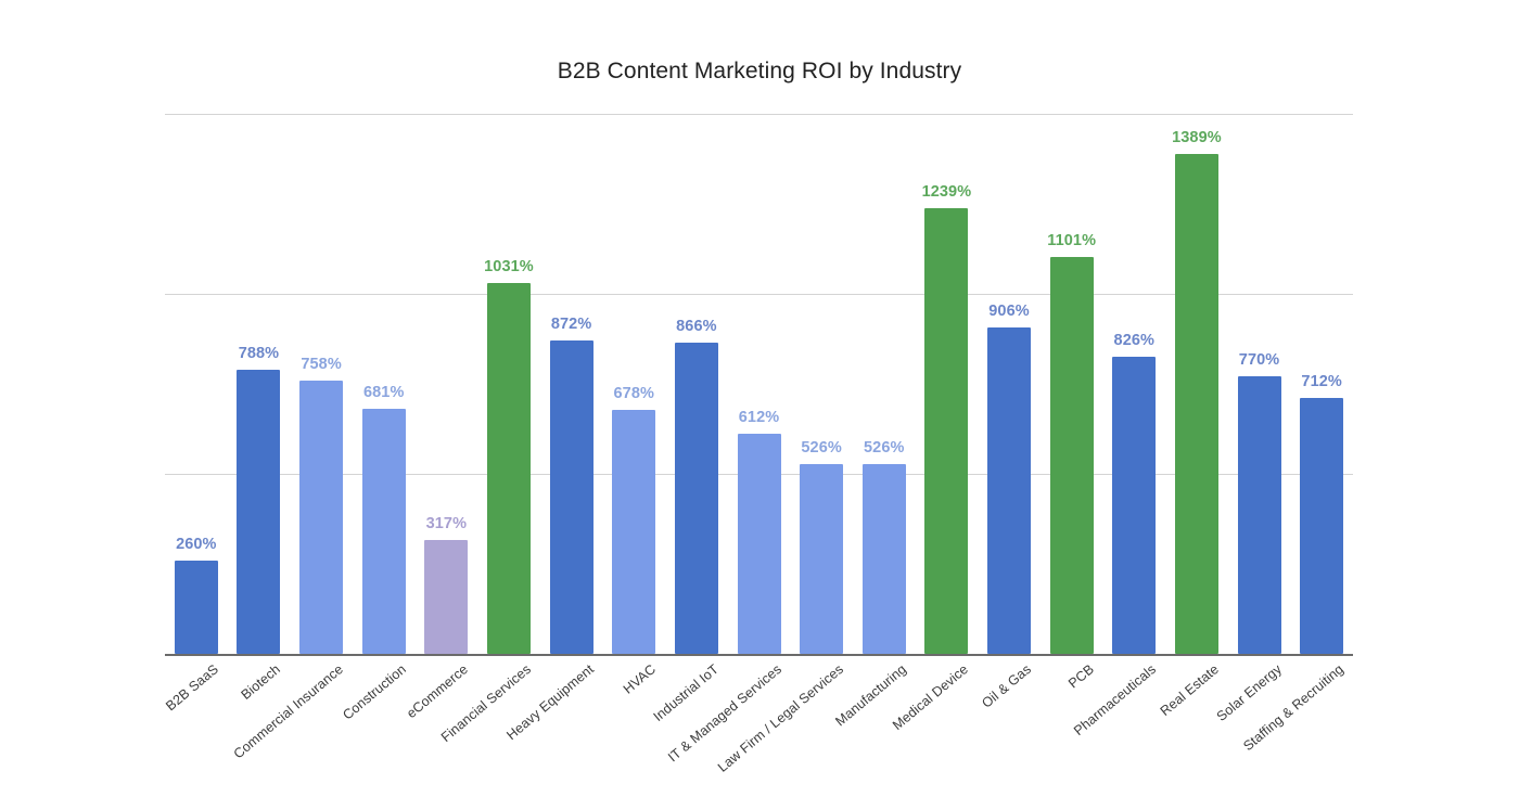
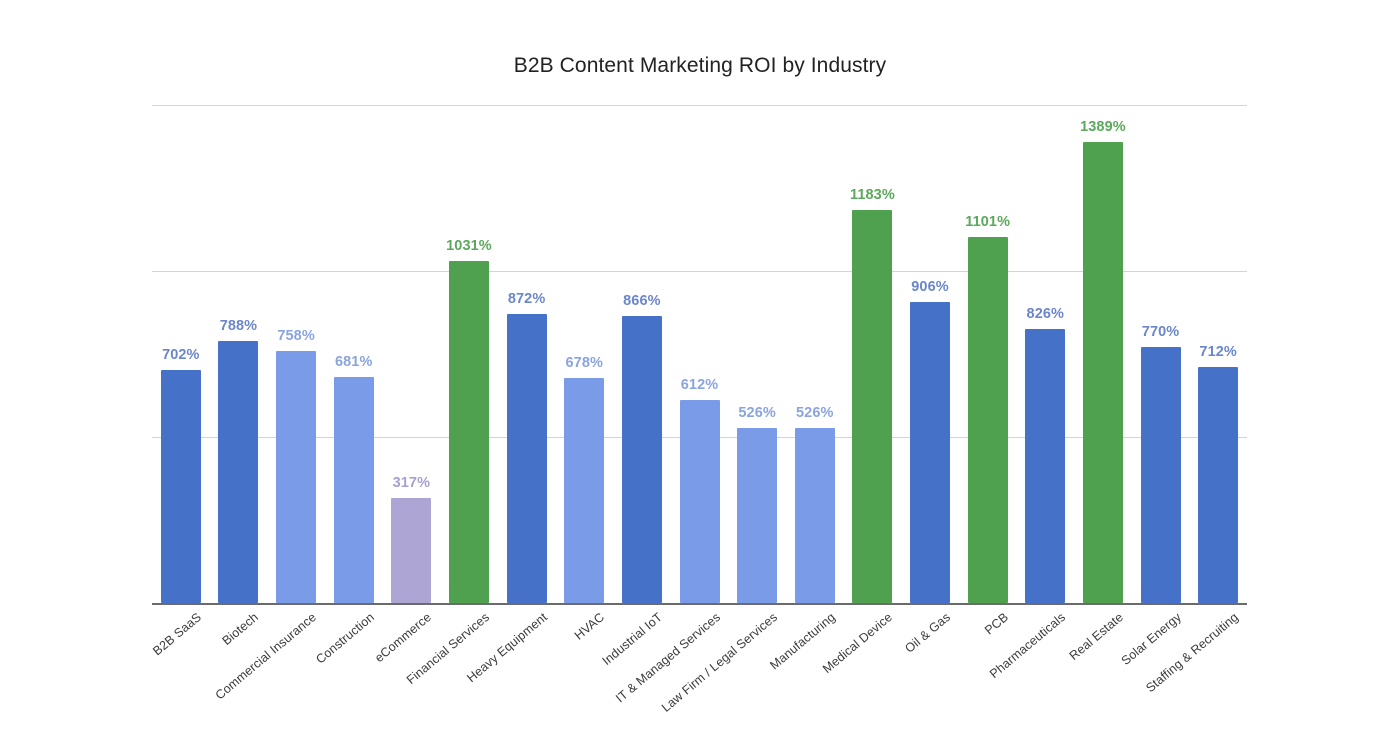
B2B SaaS: 260% -> 702%
Medical Device: 1239% -> 1183%
